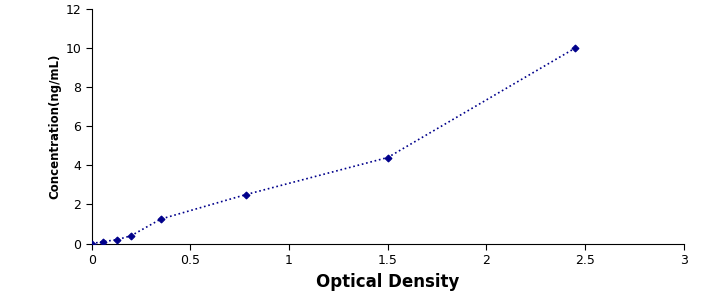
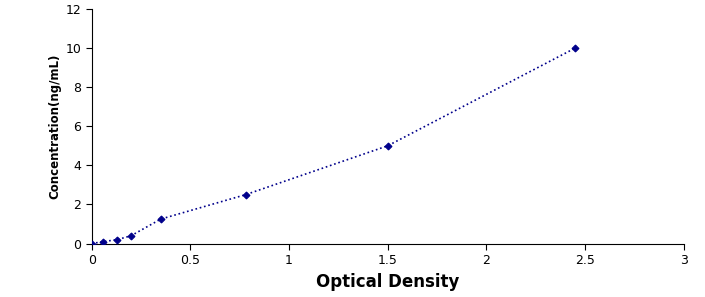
1.5: 4.4 -> 5.0
